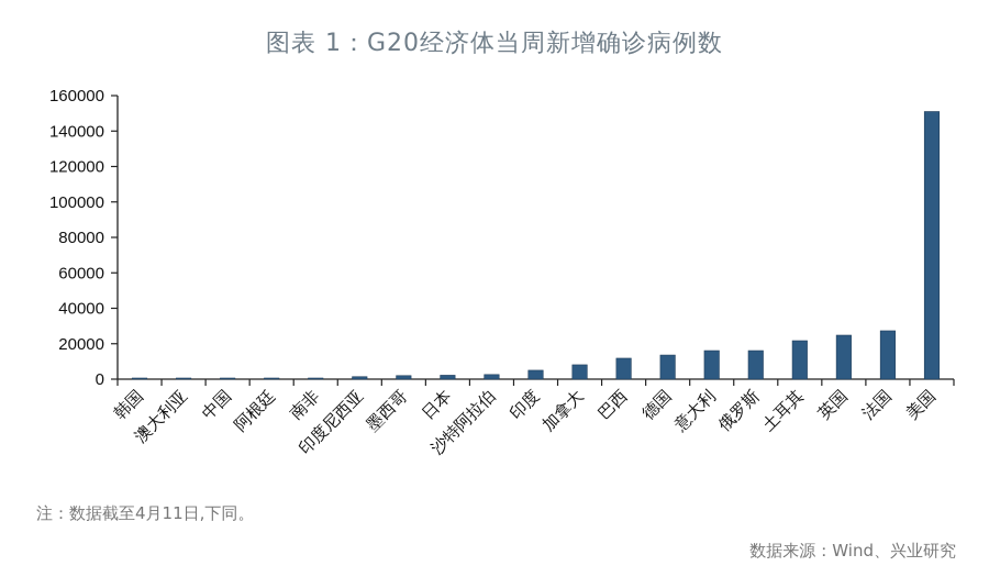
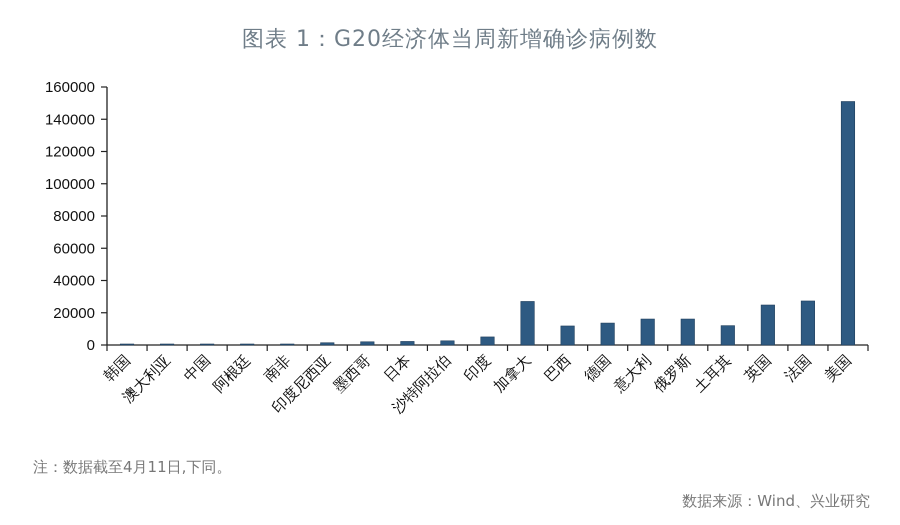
加拿大: 8000 -> 27000
土耳其: 22000 -> 12000
